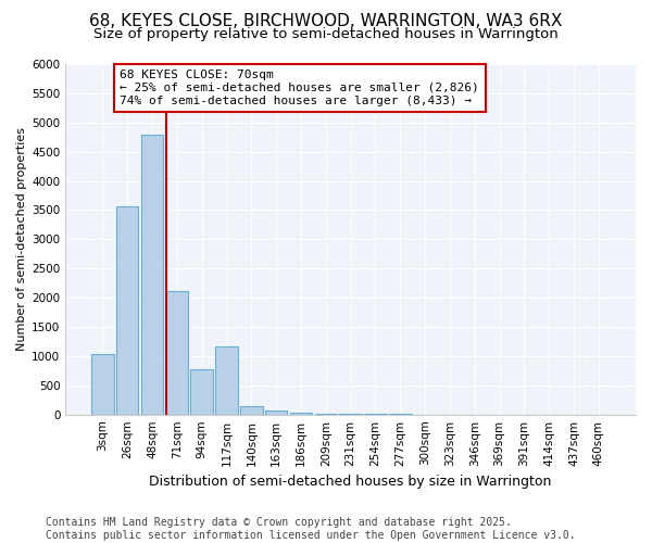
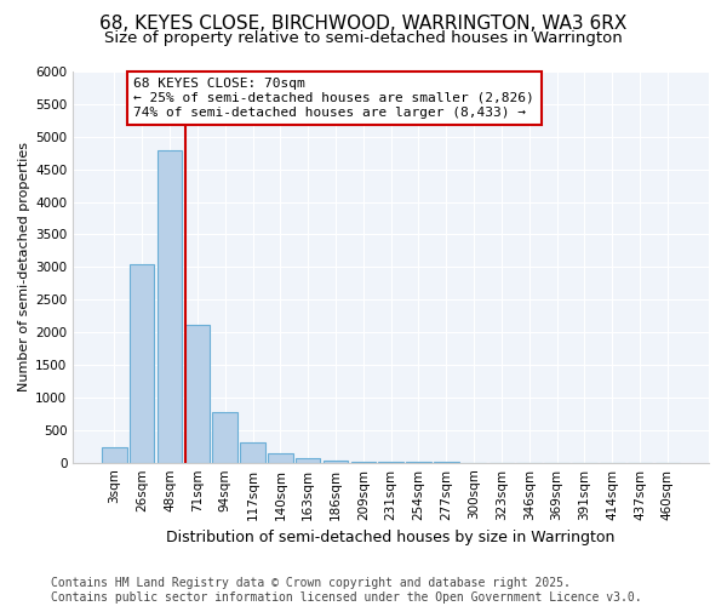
3sqm: 1040 -> 240
26sqm: 3560 -> 3050
117sqm: 1160 -> 310
